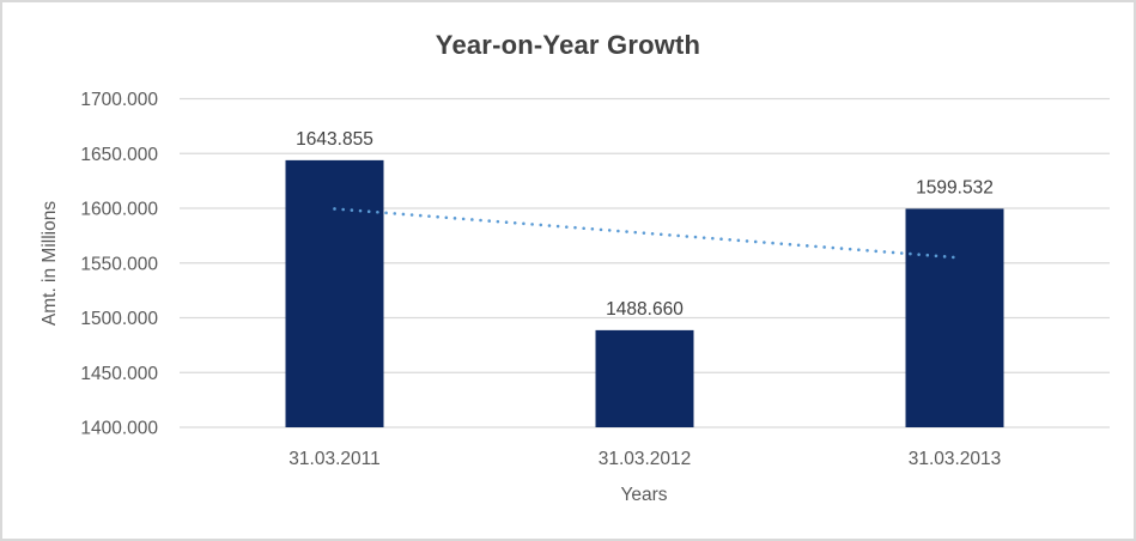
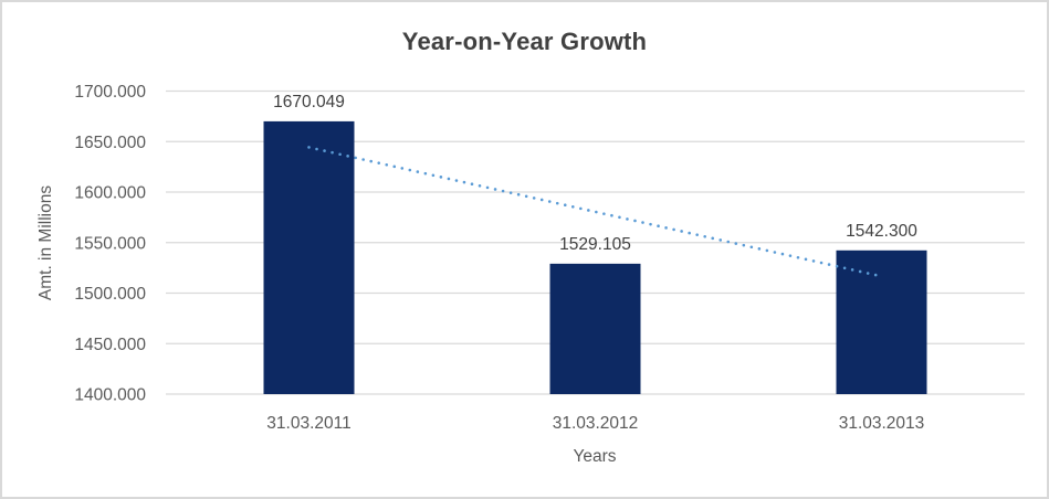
31.03.2011: 1643.855 -> 1670.049
31.03.2012: 1488.660 -> 1529.105
31.03.2013: 1599.532 -> 1542.300
